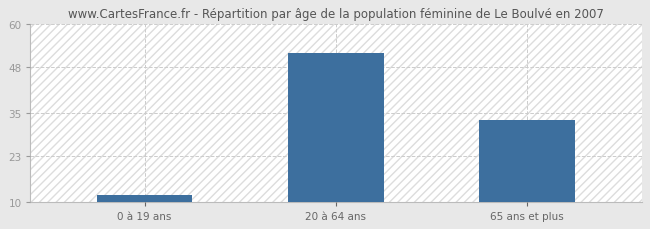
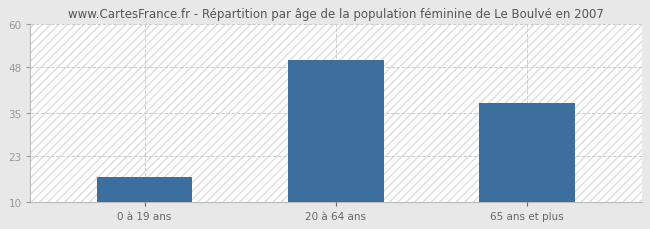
0 à 19 ans: 12 -> 17
20 à 64 ans: 52 -> 50
65 ans et plus: 33 -> 38
